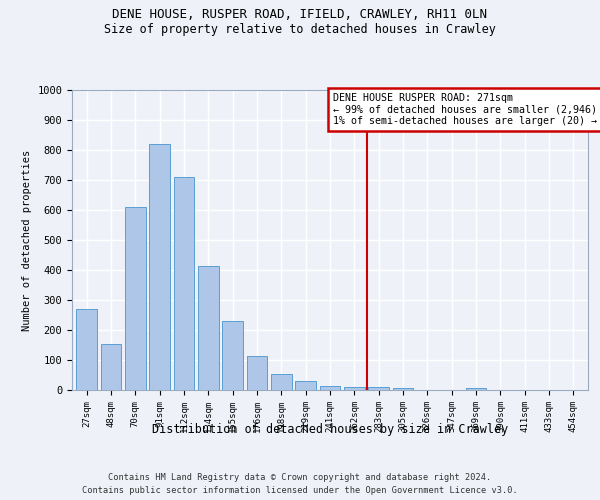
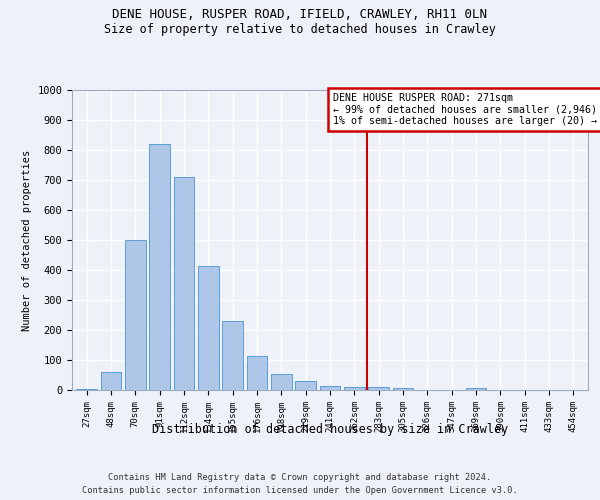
27sqm: 270 -> 5
48sqm: 155 -> 60
70sqm: 610 -> 500
